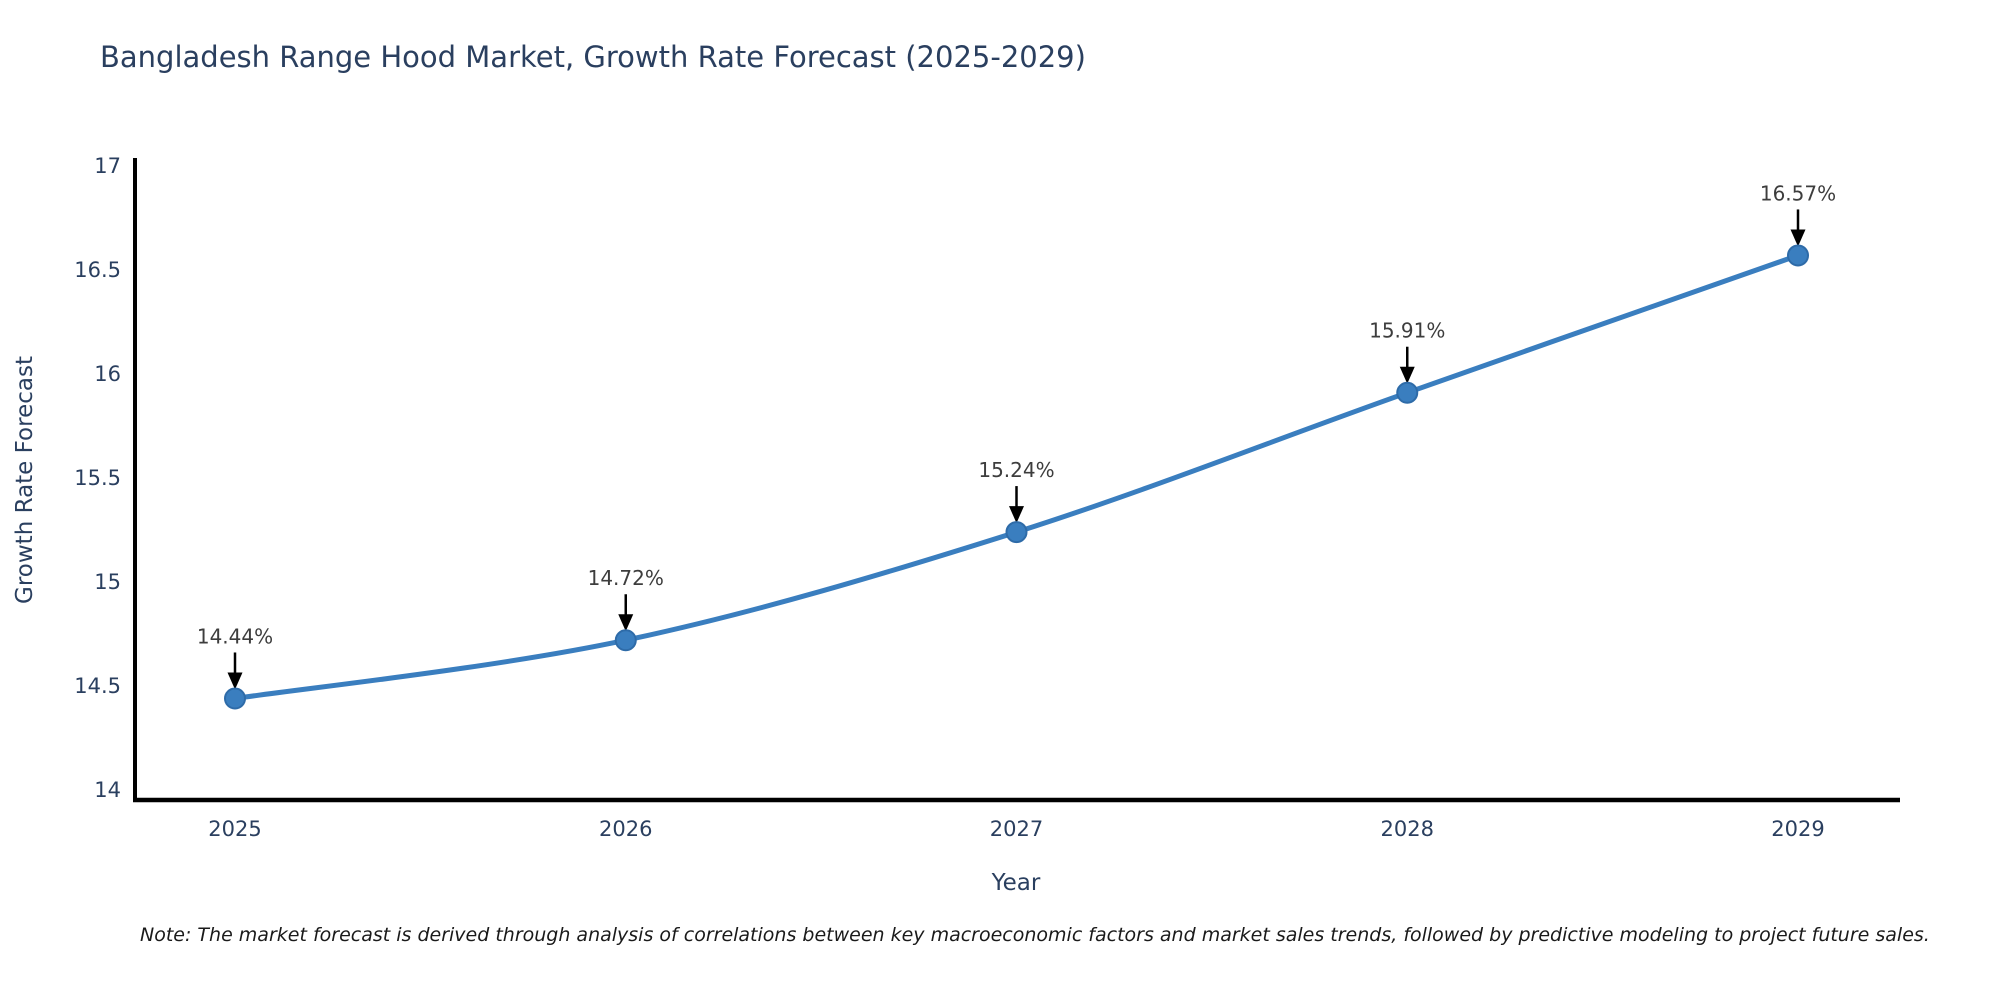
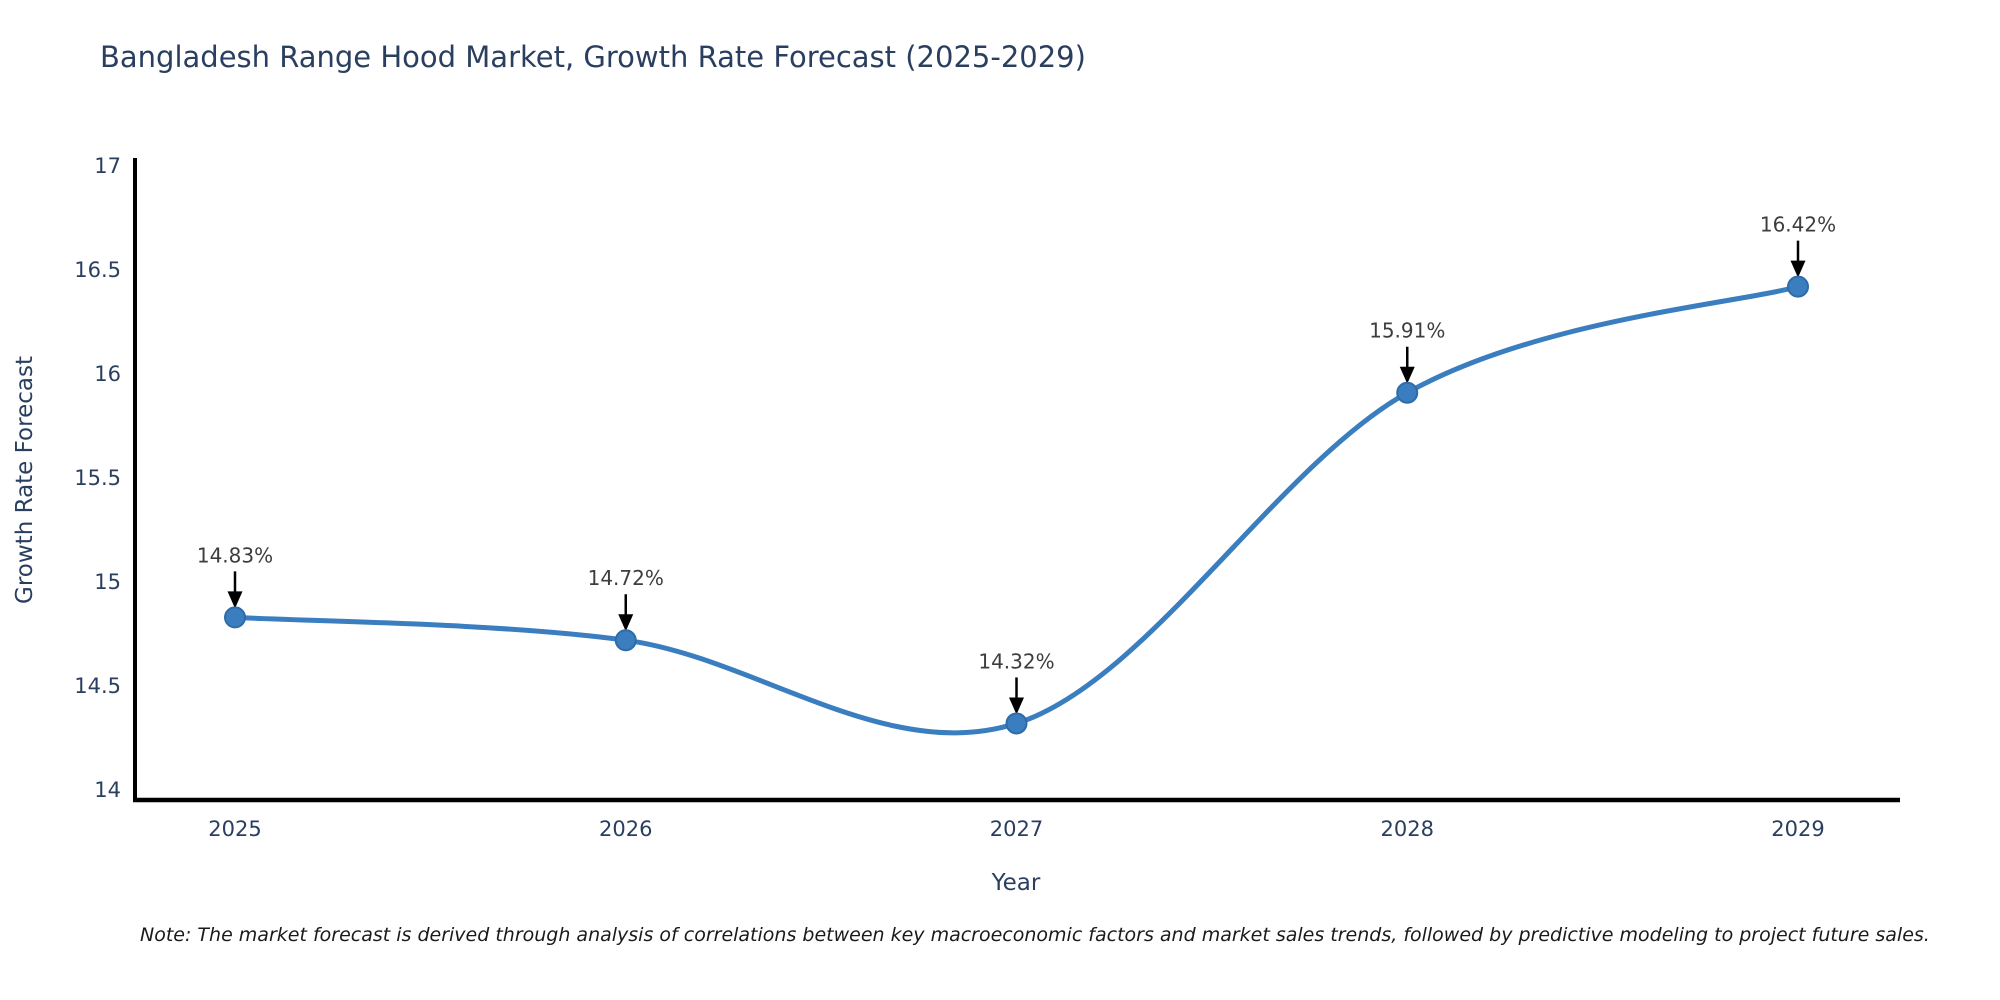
2025: 14.44% -> 14.83%
2027: 15.24% -> 14.32%
2029: 16.57% -> 16.42%
